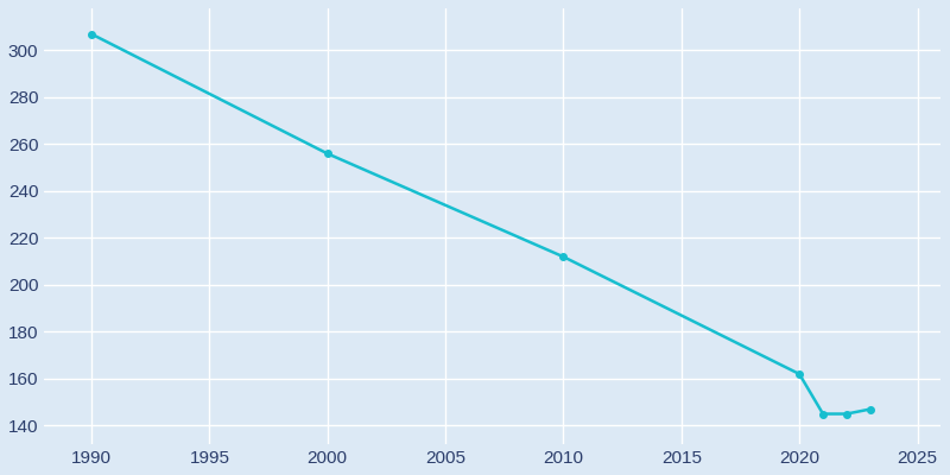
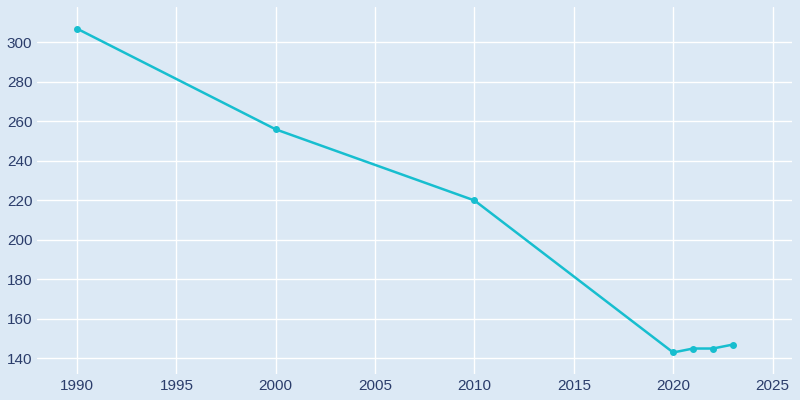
2010: 212 -> 220
2020: 162 -> 143
